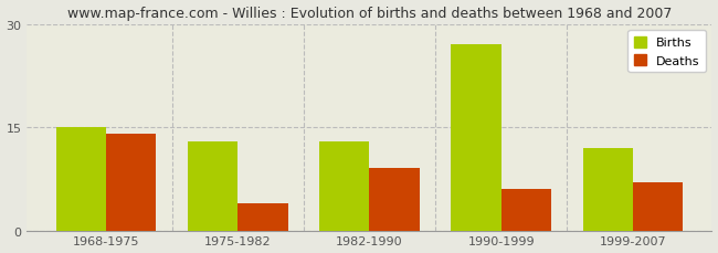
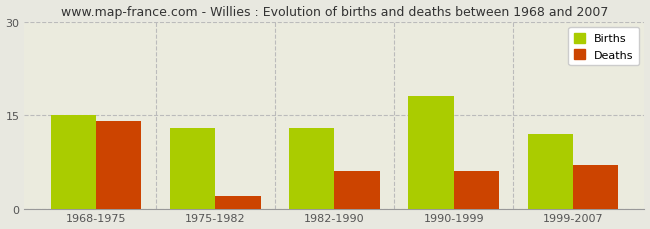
Deaths/1975-1982: 4 -> 2
Deaths/1982-1990: 9 -> 6
Births/1990-1999: 27 -> 18
